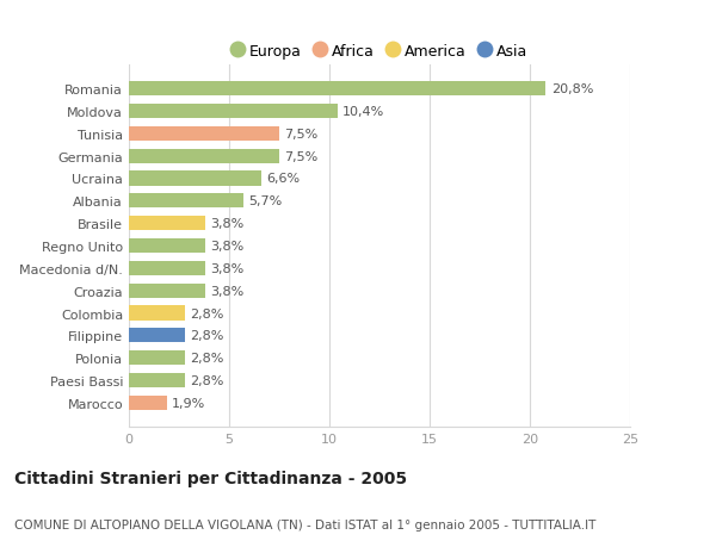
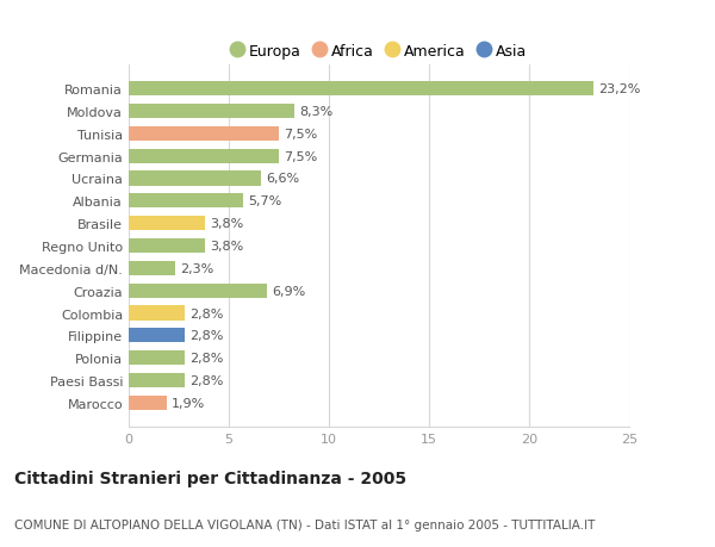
Romania: 20,8% -> 23,2%
Moldova: 10,4% -> 8,3%
Macedonia d/N.: 3,8% -> 2,3%
Croazia: 3,8% -> 6,9%
